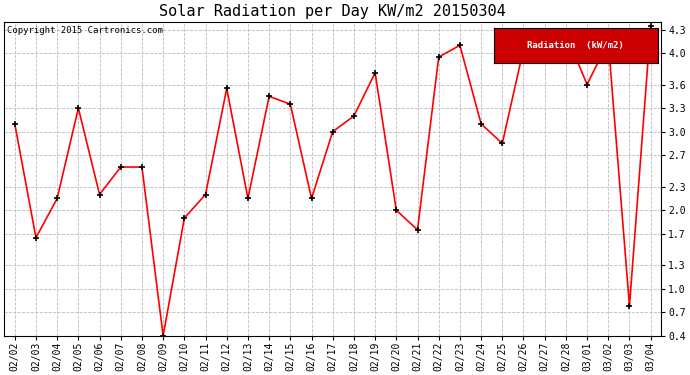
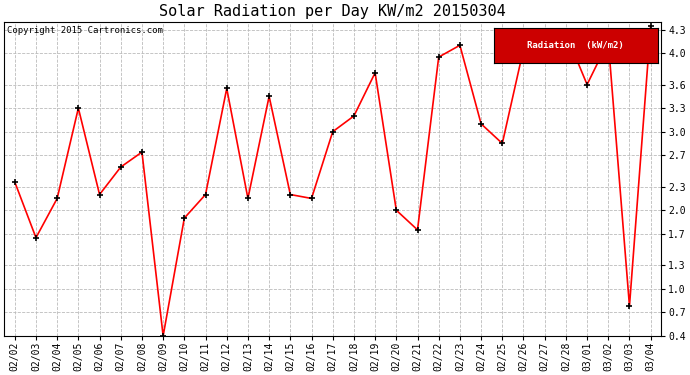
02/02: 3.10 -> 2.36
02/08: 2.55 -> 2.74
02/15: 3.35 -> 2.20
